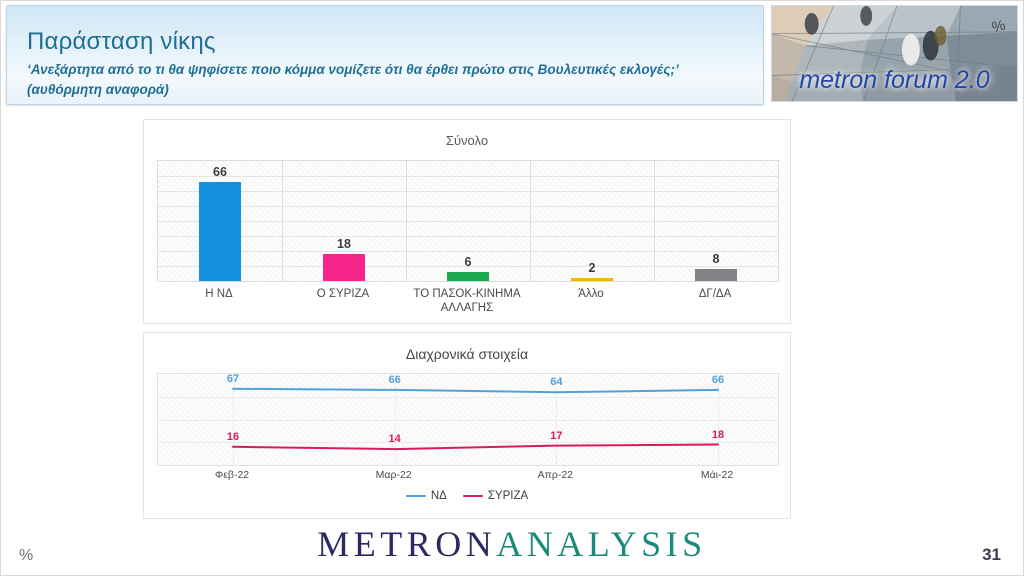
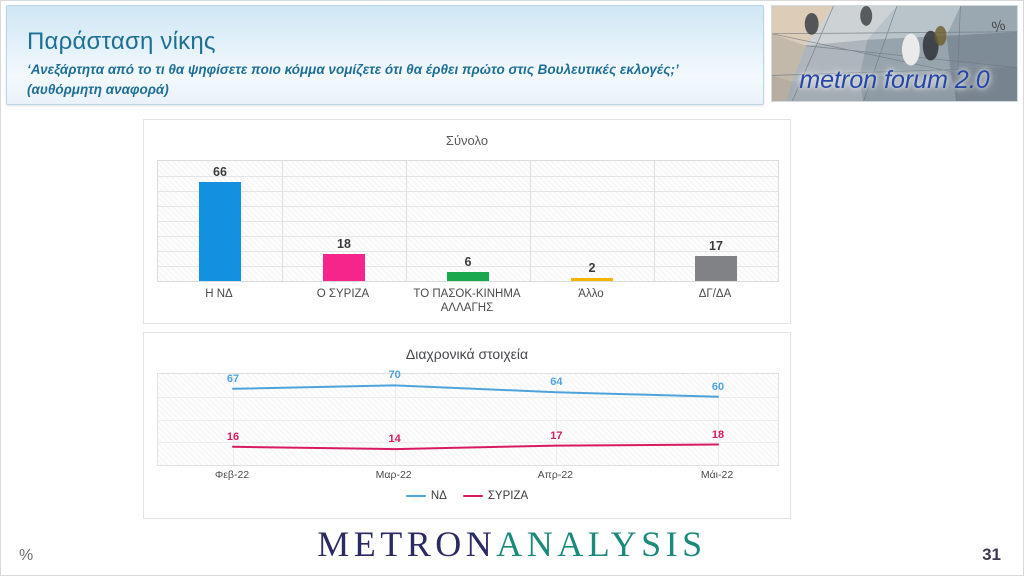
Σύνολο/ΔΓ/ΔΑ: 8 -> 17
Διαχρονικά στοιχεία/ΝΔ/Μαρ-22: 66 -> 70
Διαχρονικά στοιχεία/ΝΔ/Μάι-22: 66 -> 60
